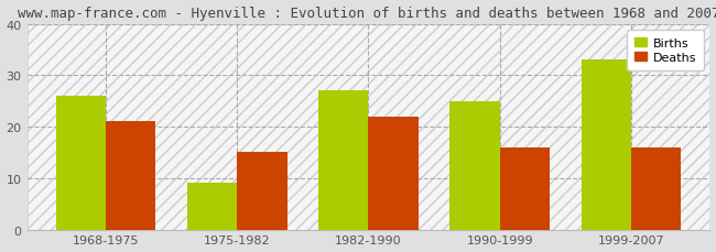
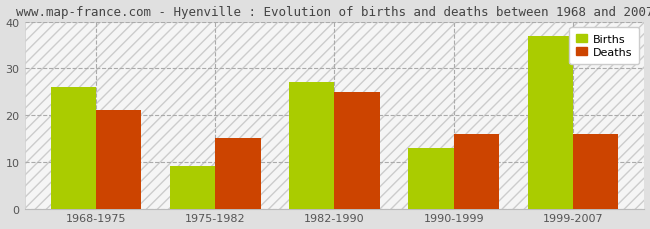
Deaths/1982-1990: 22 -> 25
Births/1990-1999: 25 -> 13
Births/1999-2007: 33 -> 37
